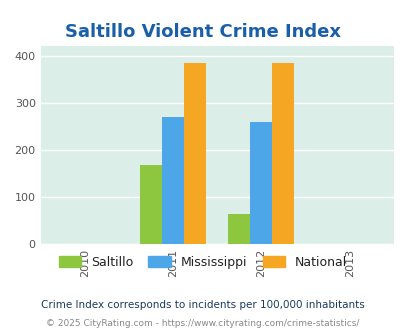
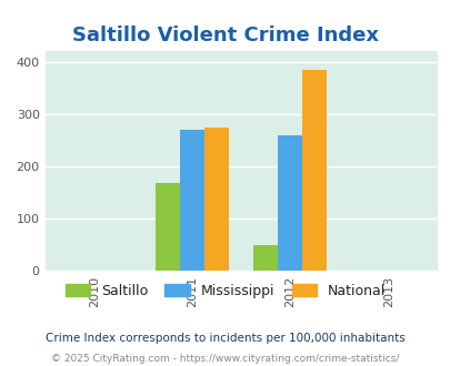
National/2011: 385 -> 275
Saltillo/2012: 65 -> 50
